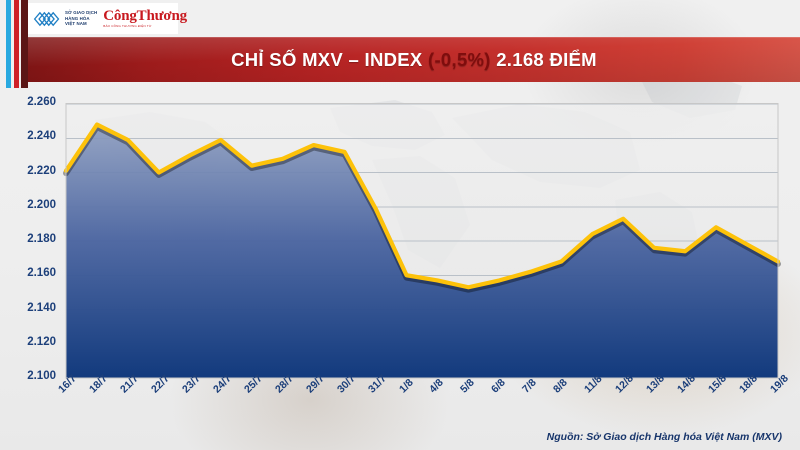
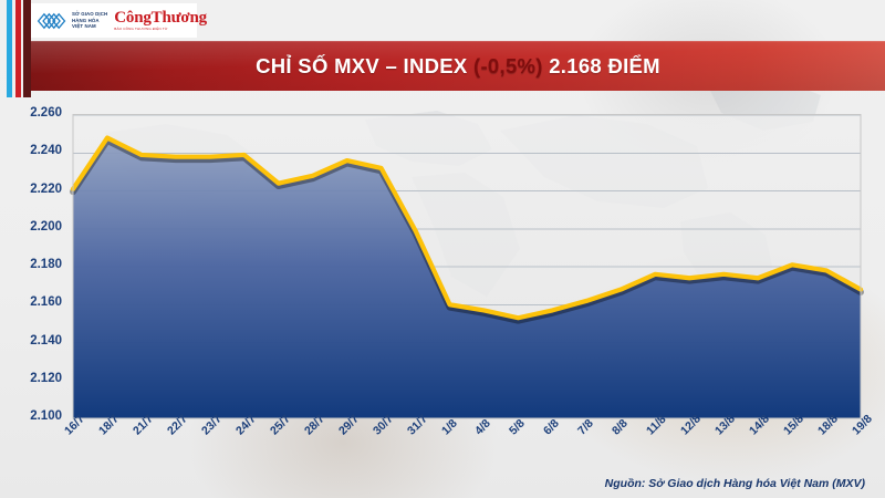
22/7: 2220 -> 2238
23/7: 2230 -> 2238
11/8: 2184 -> 2176
12/8: 2193 -> 2174
15/8: 2188 -> 2181
